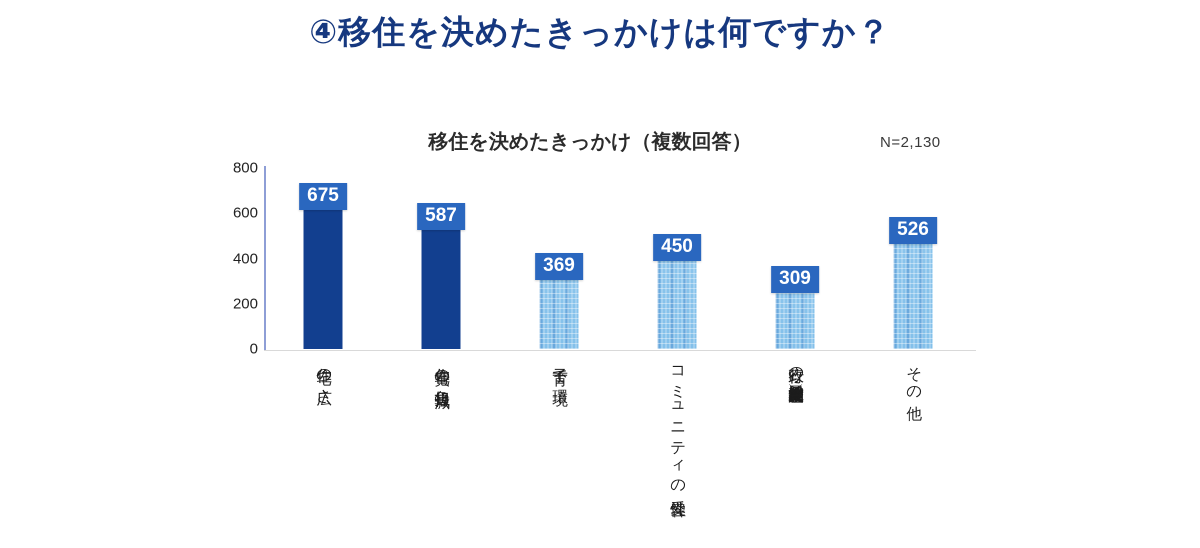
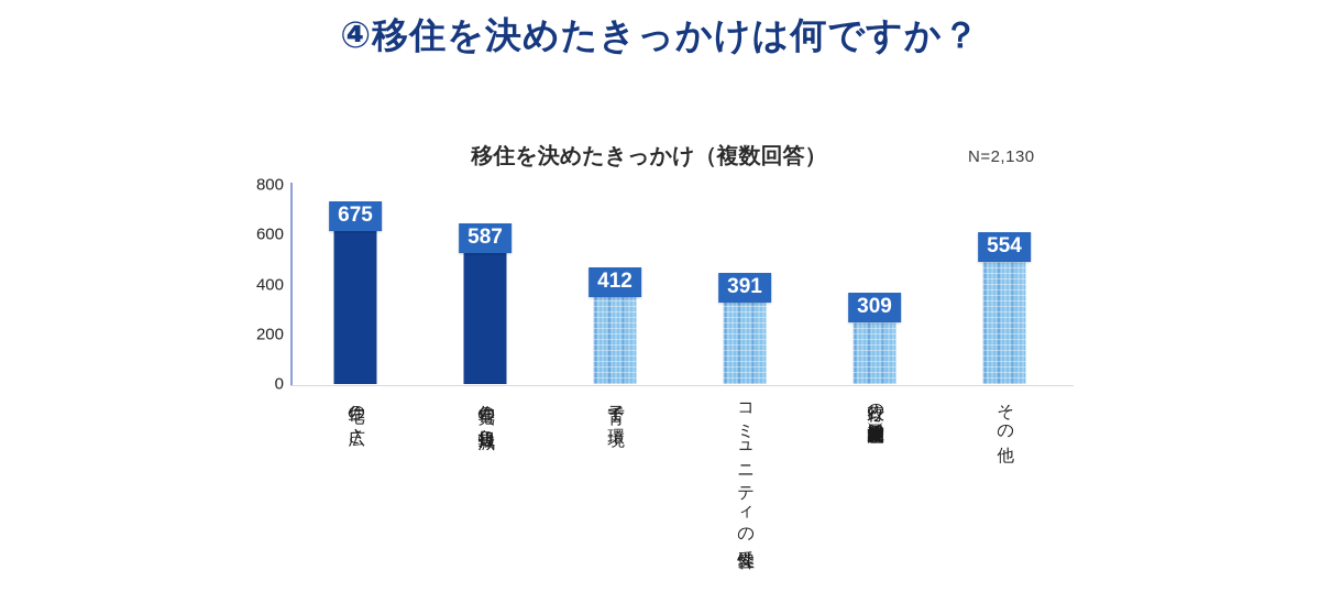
子育て環境: 369 -> 412
コミュニティの受容性: 450 -> 391
その他: 526 -> 554
